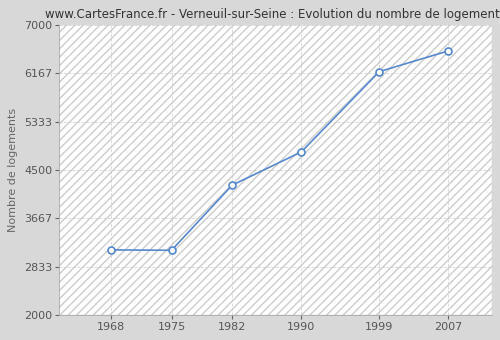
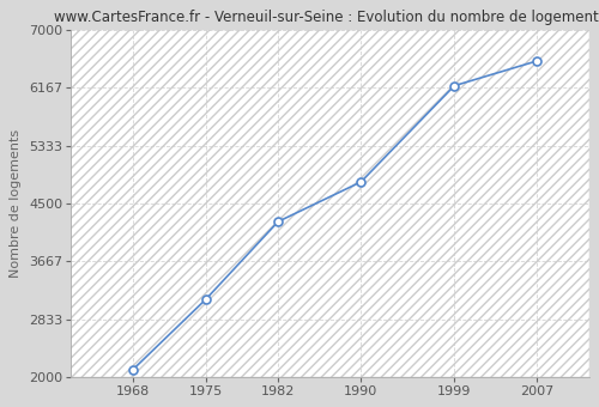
1968: 3120 -> 2100
